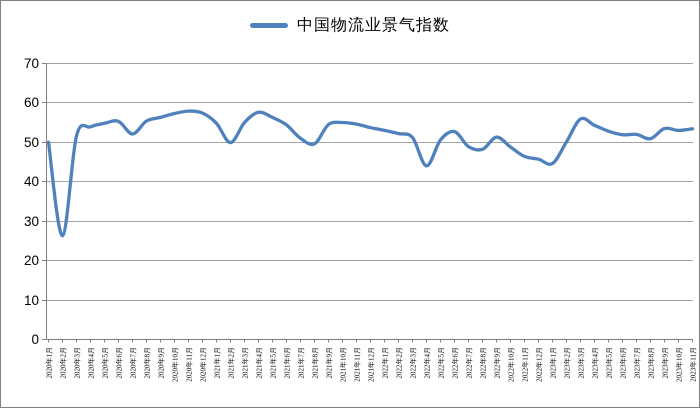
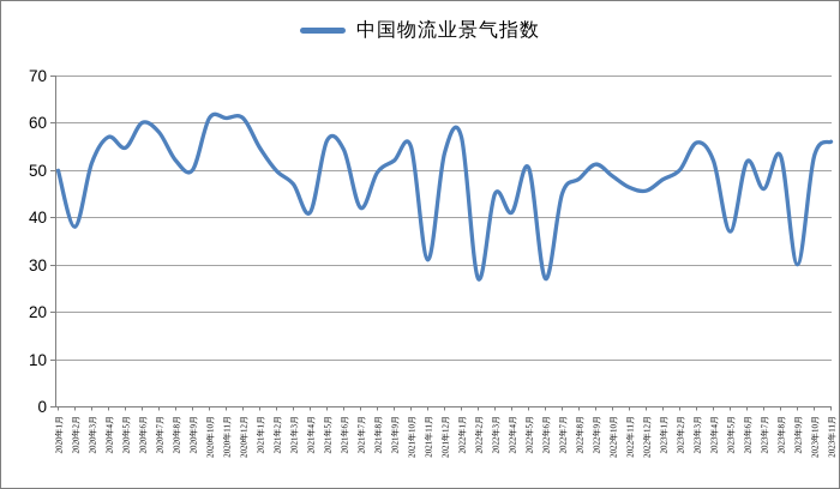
2020年2月: 26 -> 38
2020年4月: 54 -> 57
2020年6月: 55 -> 60
2020年7月: 52 -> 58
2020年8月: 55 -> 52
2020年9月: 56 -> 50
2020年10月: 57 -> 61
2020年11月: 58 -> 61
2020年12月: 57 -> 61
2021年3月: 55 -> 47
2021年4月: 58 -> 41
2021年7月: 51 -> 42
2021年9月: 54 -> 52
2021年11月: 54 -> 31
2022年1月: 53 -> 57
2022年2月: 52 -> 27
2022年3月: 51 -> 45
2022年4月: 44 -> 41
2022年6月: 53 -> 27
2022年7月: 49 -> 45
2023年1月: 44 -> 48
2023年4月: 54 -> 52
2023年5月: 53 -> 37
2023年7月: 52 -> 46
2023年8月: 51 -> 53
2023年9月: 53 -> 30
2023年11月: 53 -> 56
